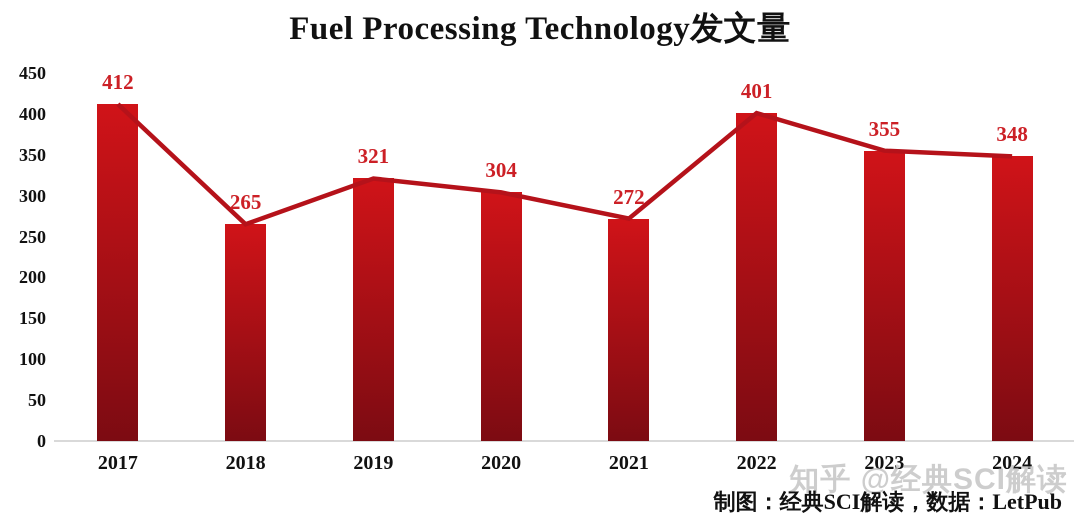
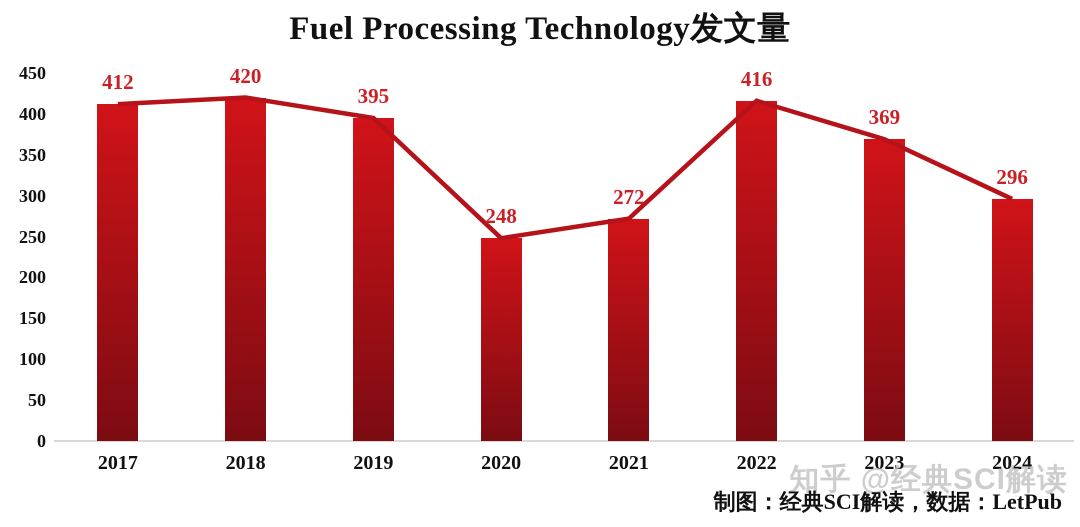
2018: 265 -> 420
2019: 321 -> 395
2020: 304 -> 248
2022: 401 -> 416
2023: 355 -> 369
2024: 348 -> 296
